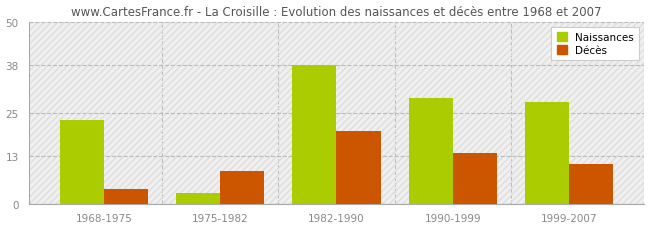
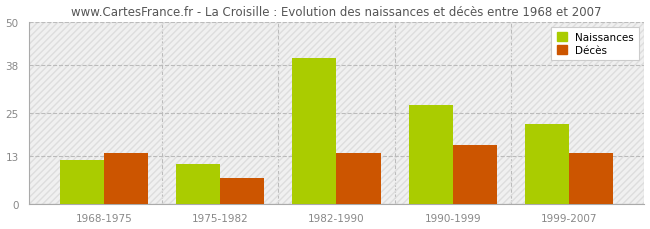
Naissances/1968-1975: 23 -> 12
Décès/1968-1975: 4 -> 14
Naissances/1975-1982: 3 -> 11
Décès/1975-1982: 9 -> 7
Naissances/1982-1990: 38 -> 40
Décès/1982-1990: 20 -> 14
Naissances/1990-1999: 29 -> 27
Décès/1990-1999: 14 -> 16
Naissances/1999-2007: 28 -> 22
Décès/1999-2007: 11 -> 14
